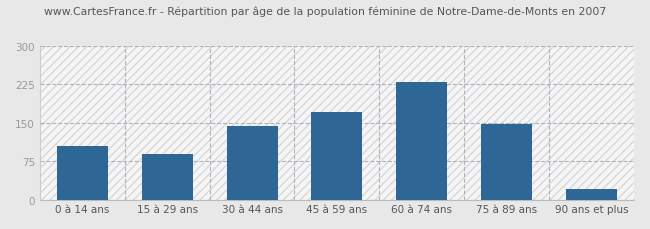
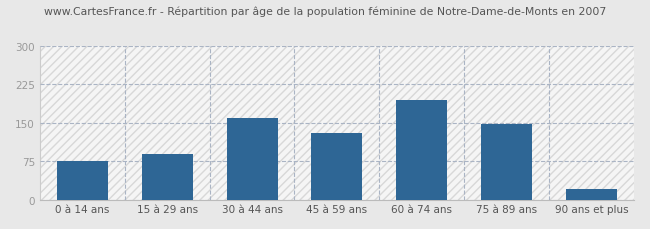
0 à 14 ans: 105 -> 76
30 à 44 ans: 143 -> 160
45 à 59 ans: 170 -> 130
60 à 74 ans: 230 -> 194
